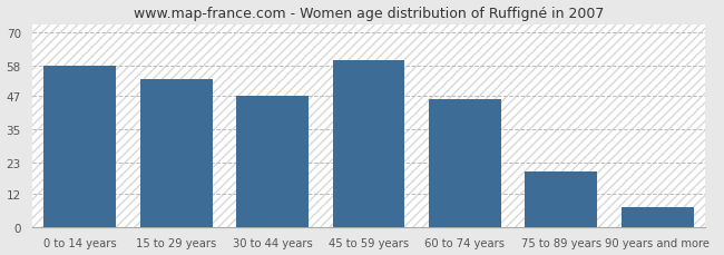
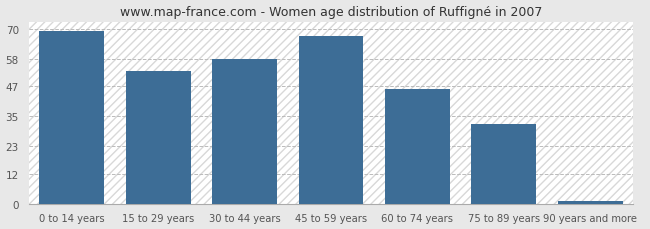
0 to 14 years: 58 -> 69
30 to 44 years: 47 -> 58
45 to 59 years: 60 -> 67
75 to 89 years: 20 -> 32
90 years and more: 7 -> 1
